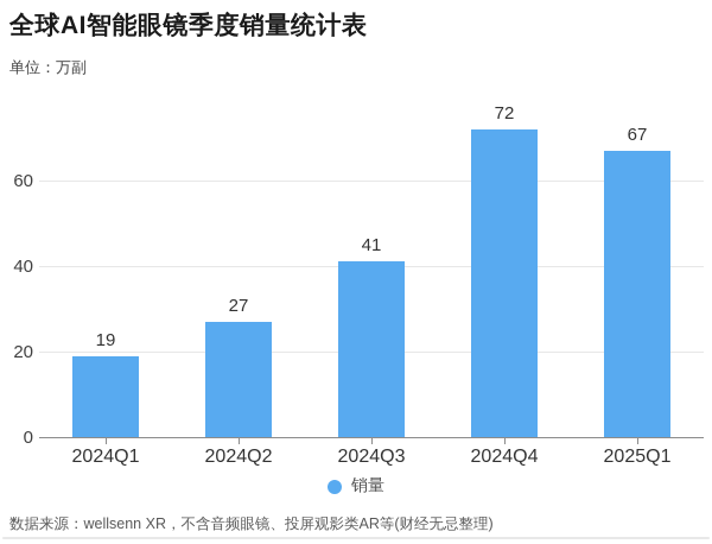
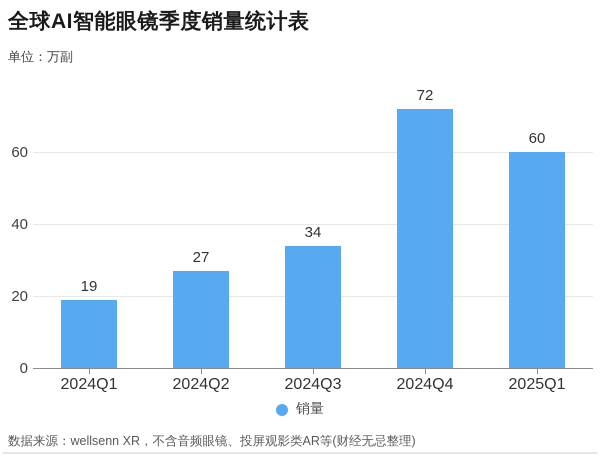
2024Q3: 41 -> 34
2025Q1: 67 -> 60
